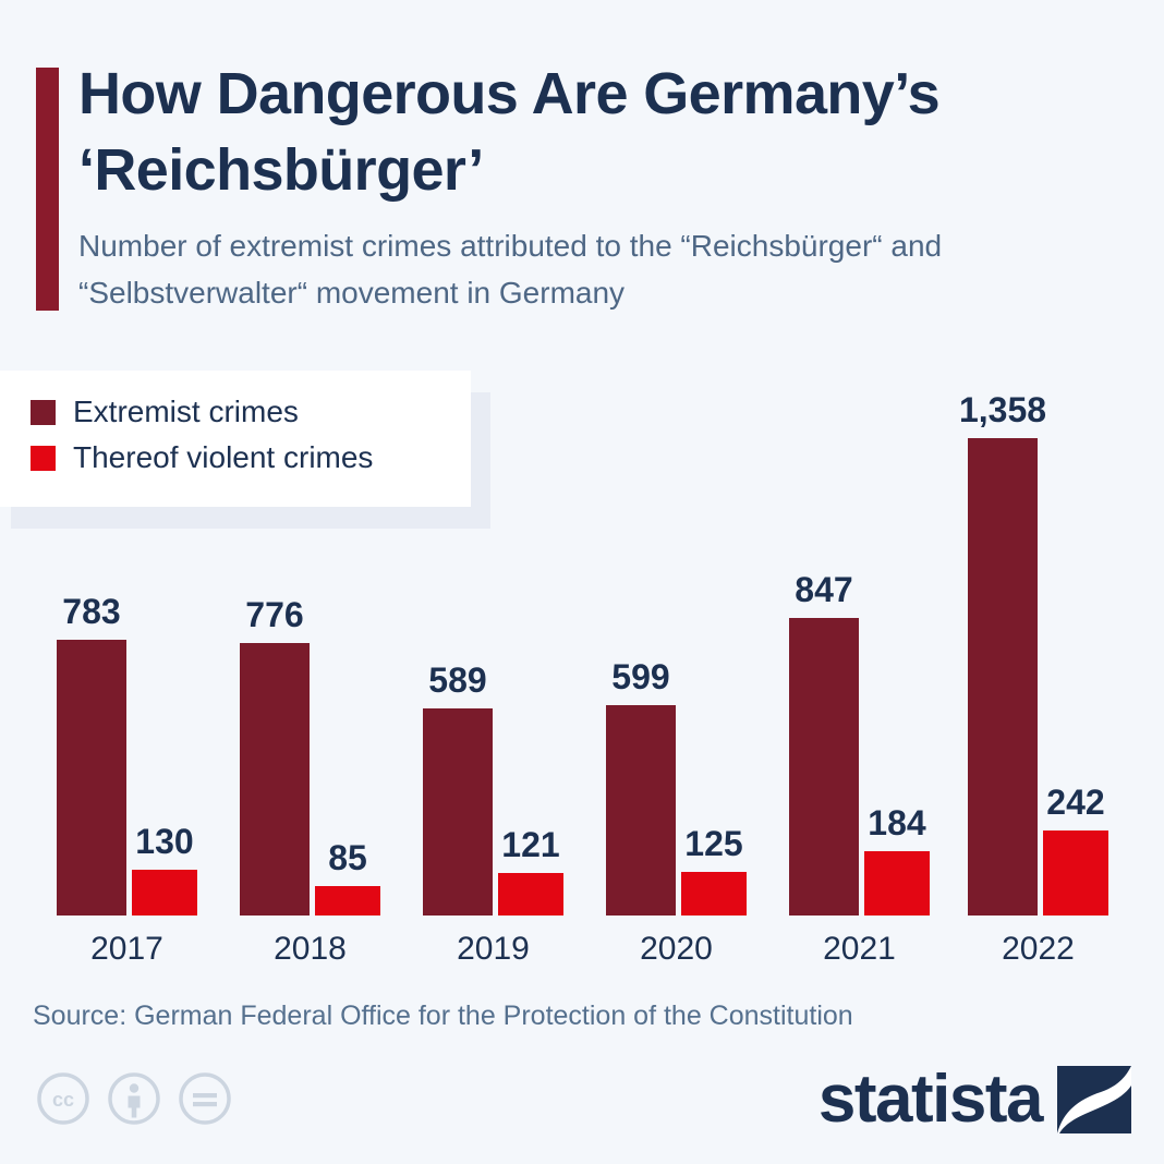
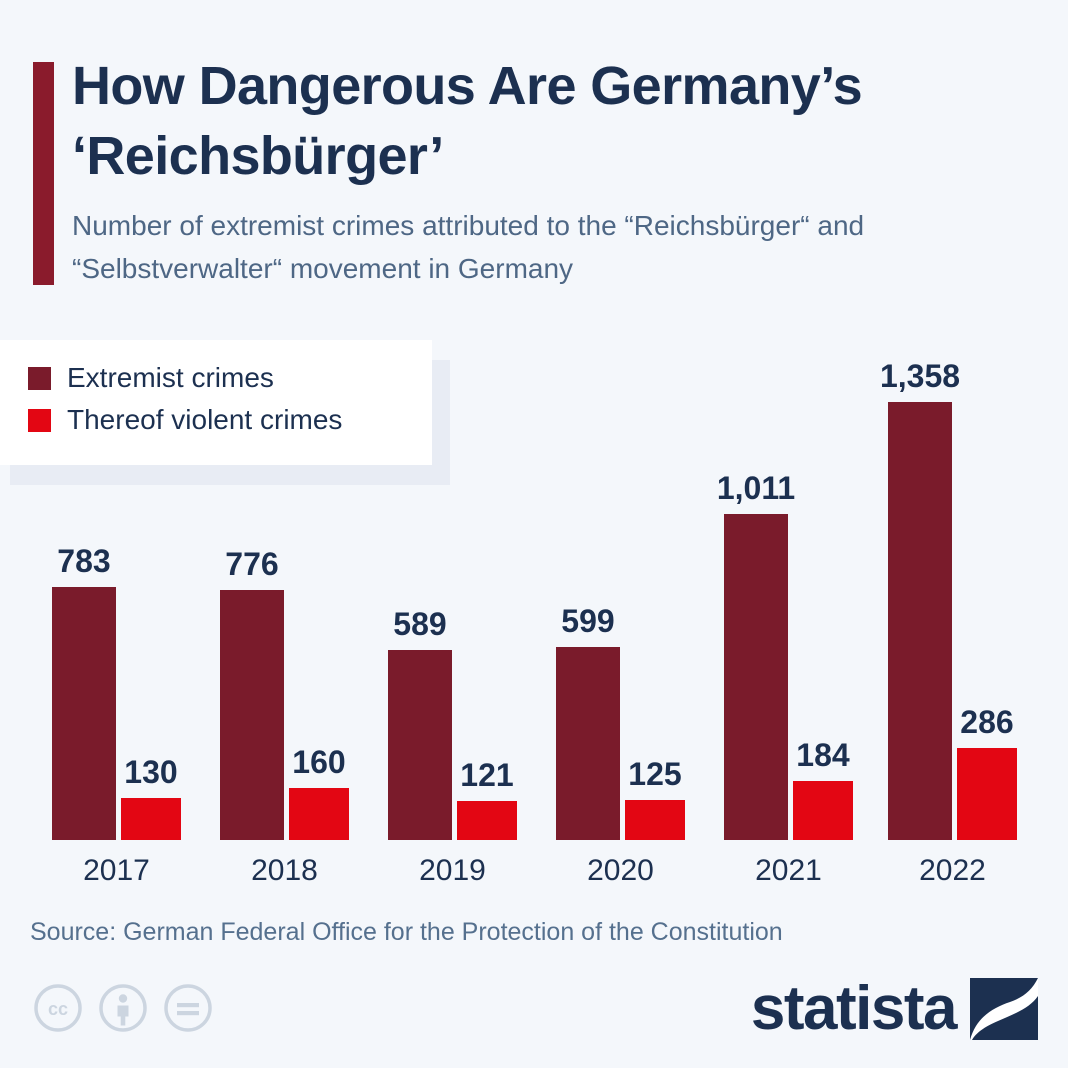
Thereof violent crimes/2018: 85 -> 160
Extremist crimes/2021: 847 -> 1,011
Thereof violent crimes/2022: 242 -> 286
